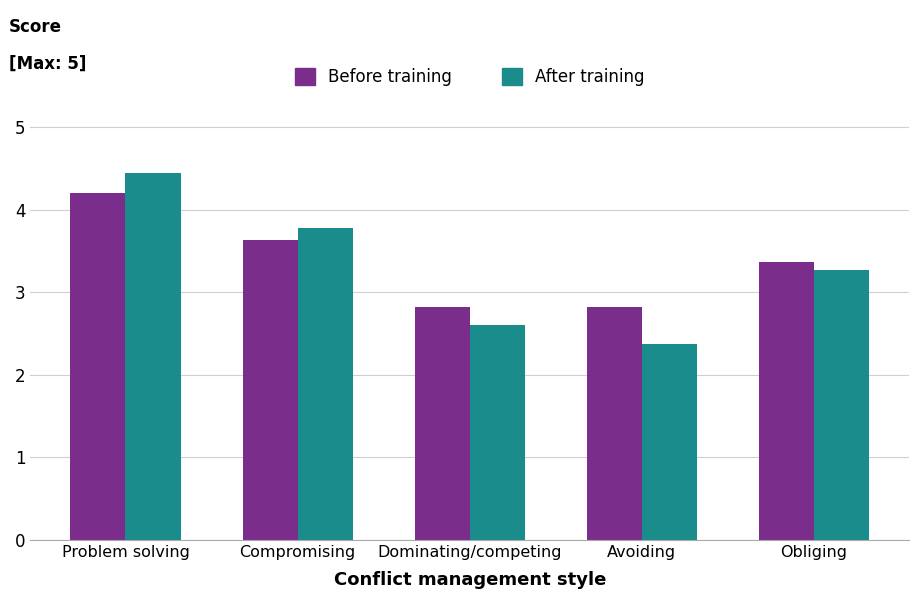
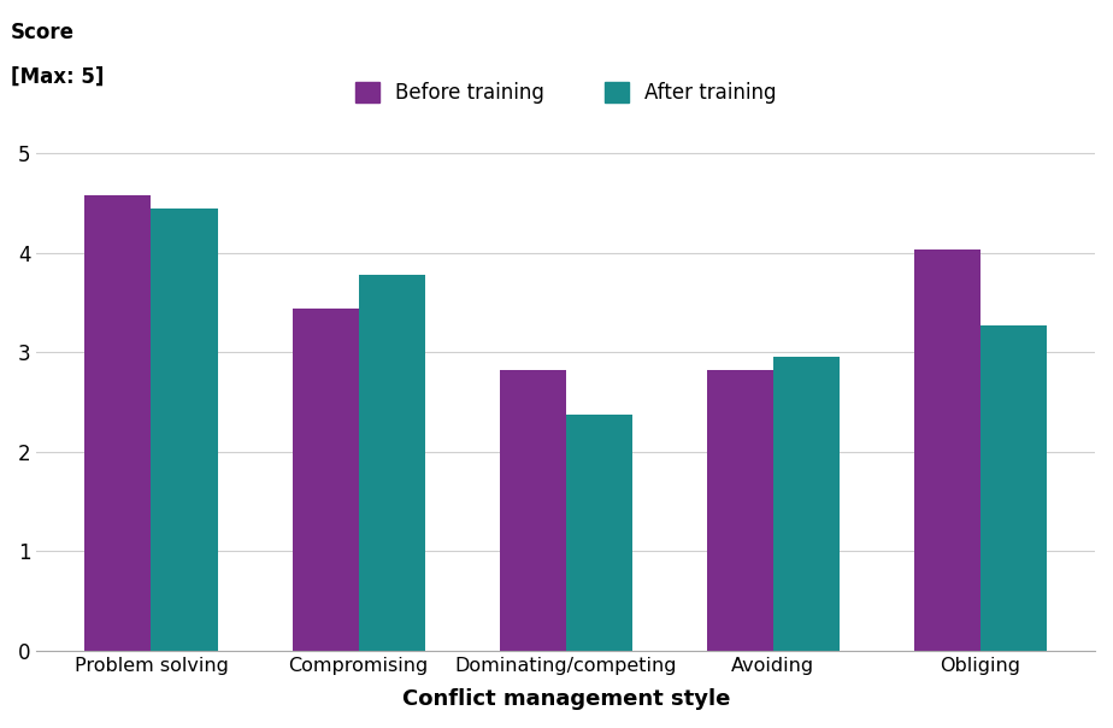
Before training/Problem solving: 4.20 -> 4.58
Before training/Compromising: 3.63 -> 3.44
After training/Dominating/competing: 2.60 -> 2.38
After training/Avoiding: 2.37 -> 2.96
Before training/Obliging: 3.37 -> 4.04
